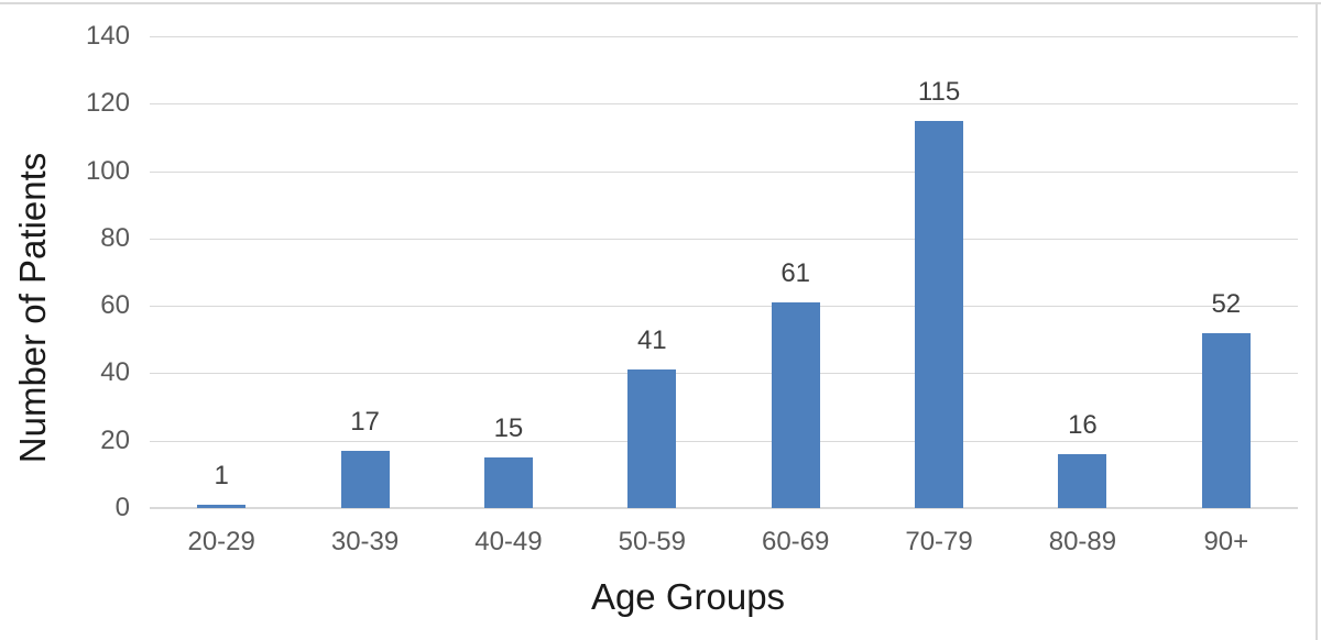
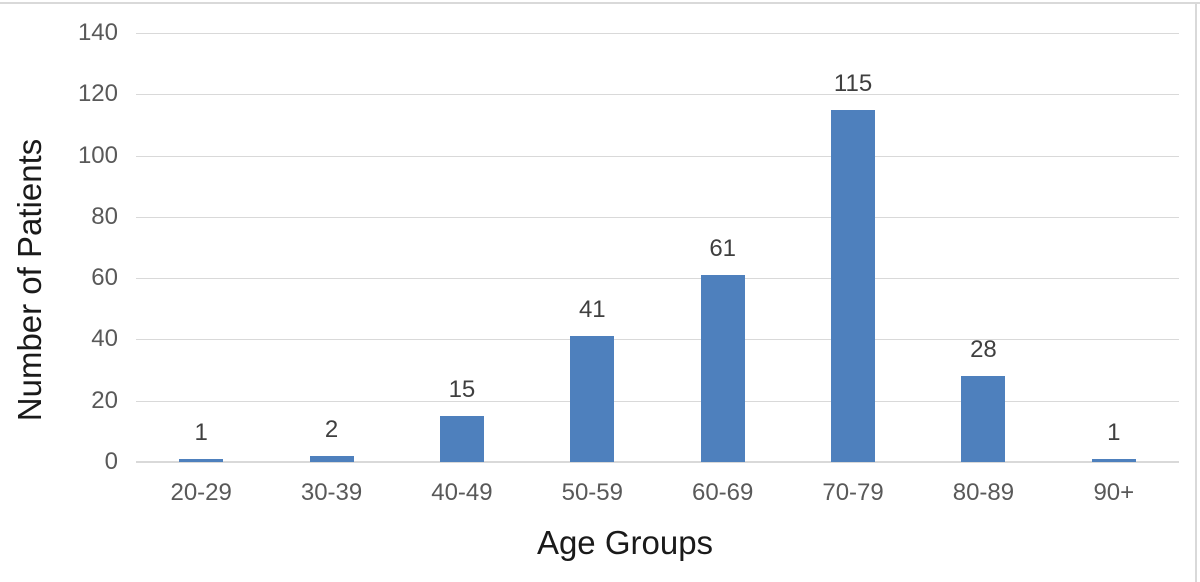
30-39: 17 -> 2
80-89: 16 -> 28
90+: 52 -> 1
